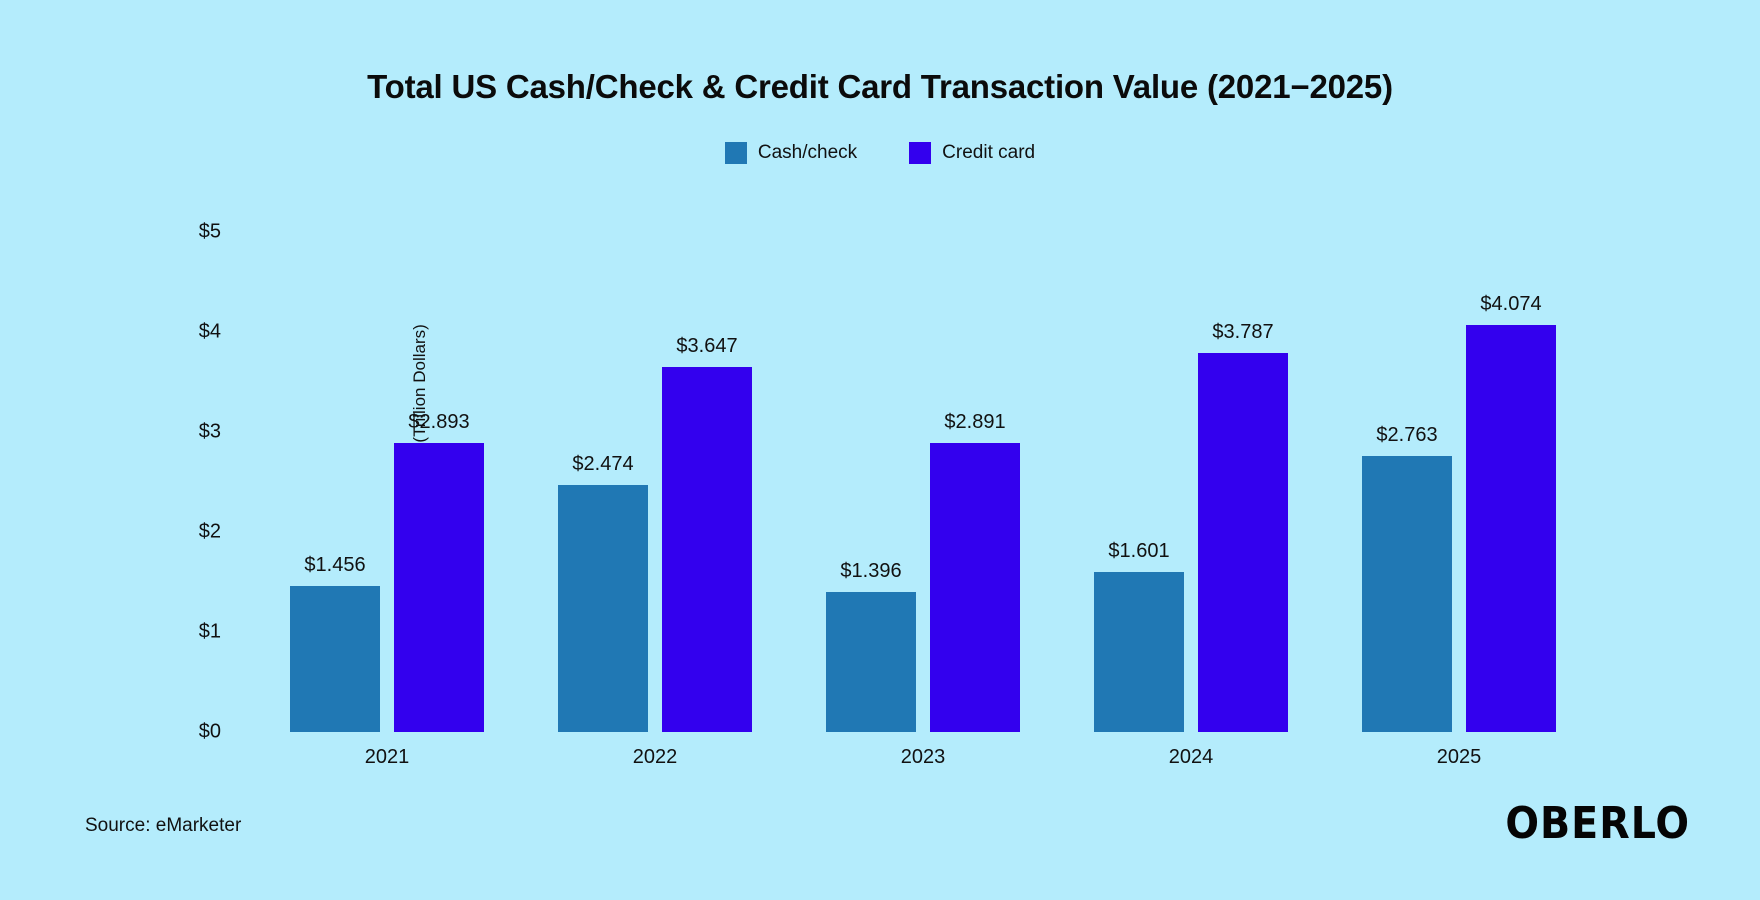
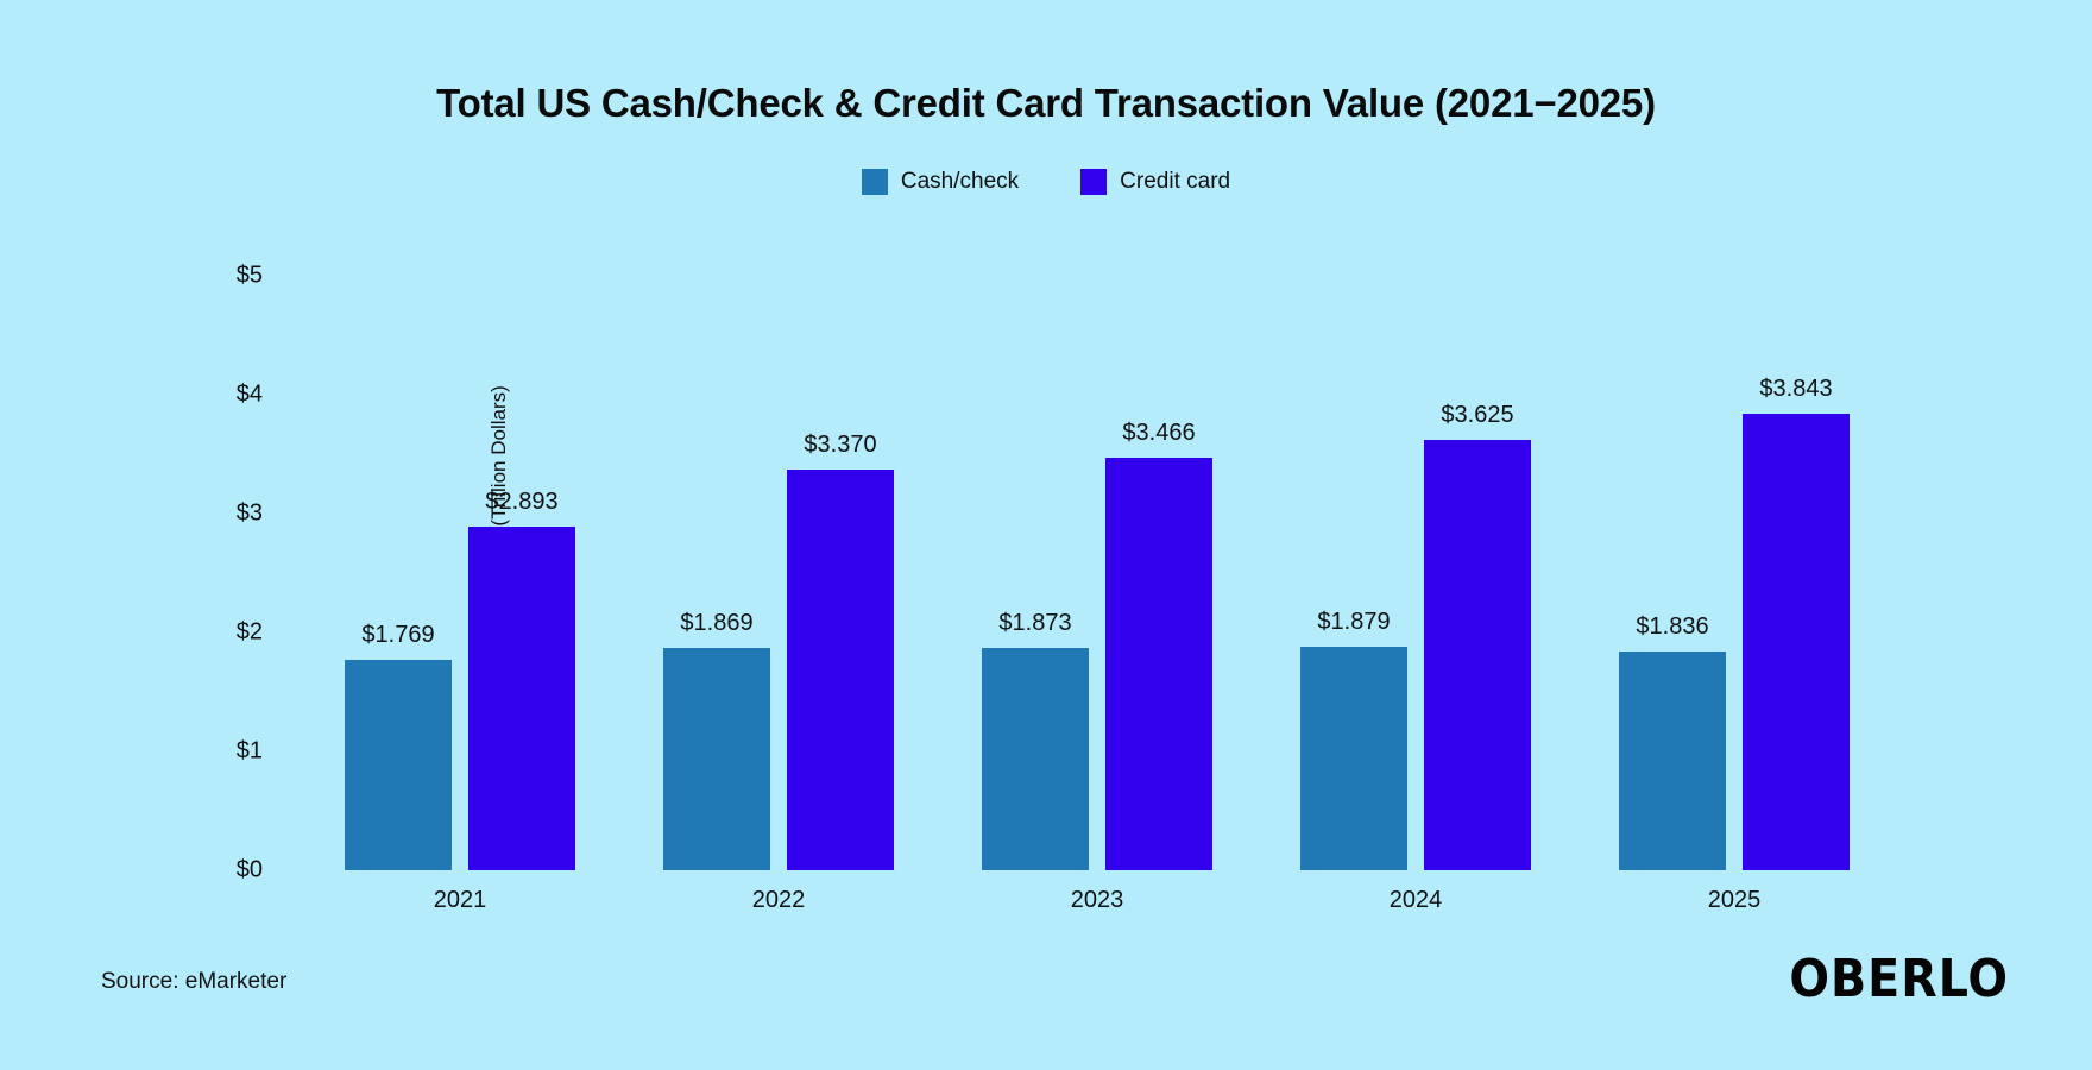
Cash/check/2021: $1.456 -> $1.769
Cash/check/2022: $2.474 -> $1.869
Credit card/2022: $3.647 -> $3.370
Cash/check/2023: $1.396 -> $1.873
Credit card/2023: $2.891 -> $3.466
Cash/check/2024: $1.601 -> $1.879
Credit card/2024: $3.787 -> $3.625
Cash/check/2025: $2.763 -> $1.836
Credit card/2025: $4.074 -> $3.843
